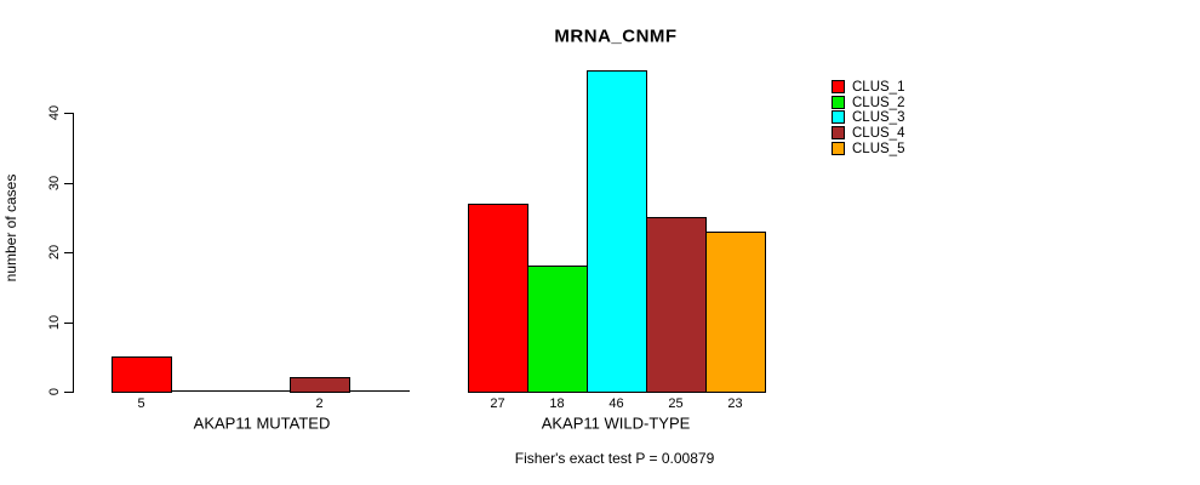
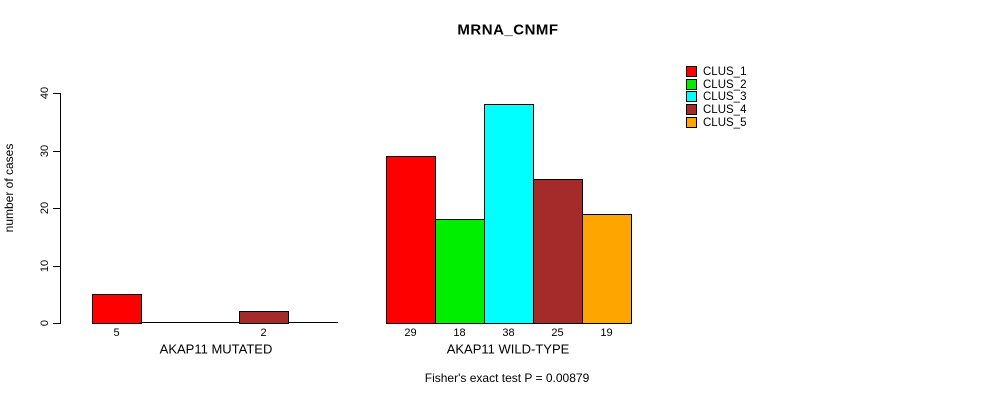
CLUS_1/AKAP11 WILD-TYPE: 27 -> 29
CLUS_3/AKAP11 WILD-TYPE: 46 -> 38
CLUS_5/AKAP11 WILD-TYPE: 23 -> 19
